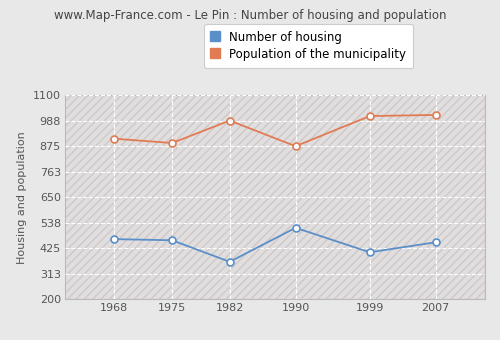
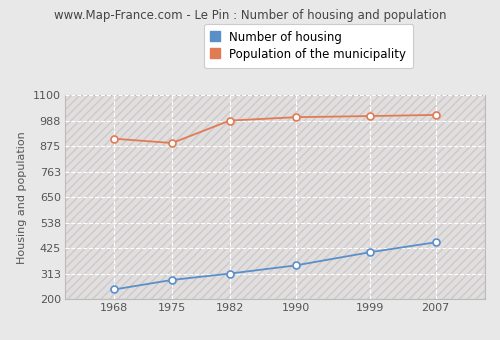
Number of housing/1968: 465 -> 243
Number of housing/1975: 460 -> 285
Number of housing/1982: 365 -> 313
Number of housing/1990: 515 -> 349
Population of the municipality/1990: 875 -> 1003
